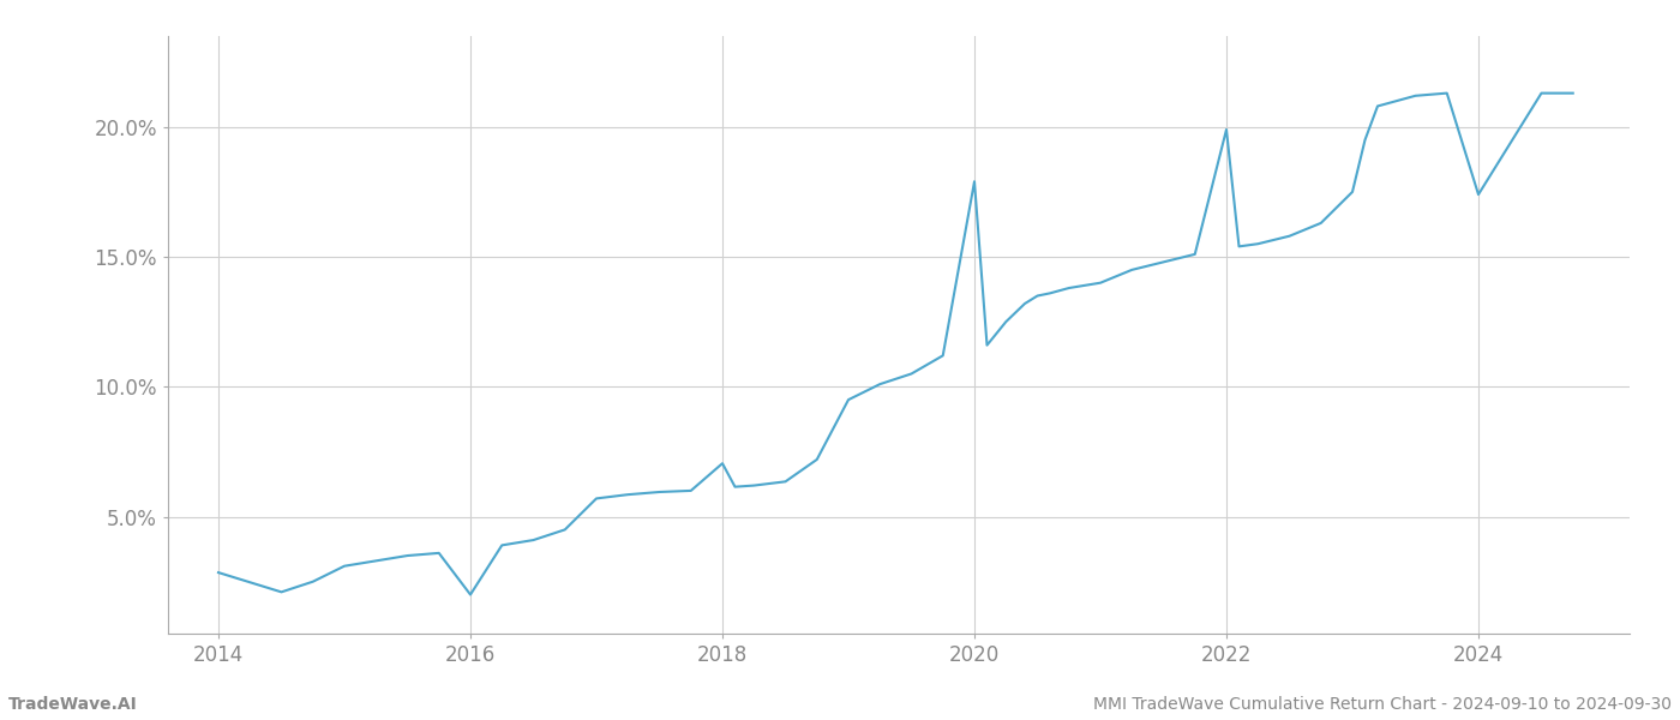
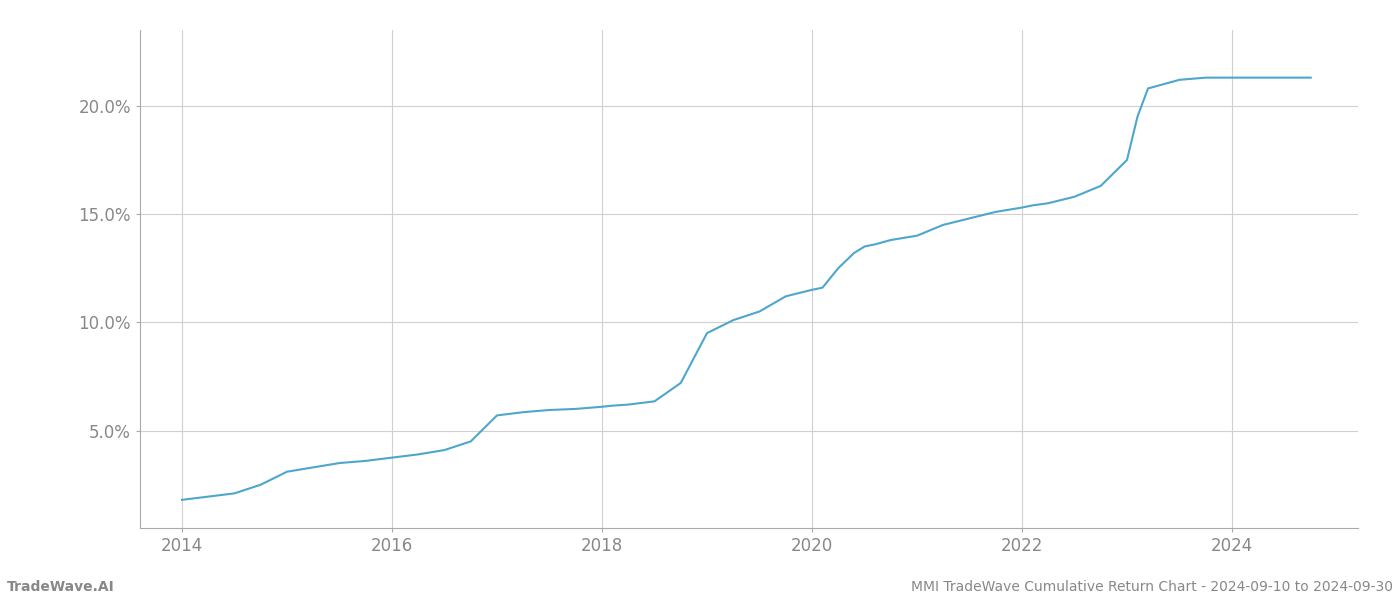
2014: 2.85% -> 1.80%
2016: 2.00% -> 3.75%
2018: 7.05% -> 6.10%
2020: 17.90% -> 11.50%
2022: 19.90% -> 15.30%
2024: 17.40% -> 21.30%
